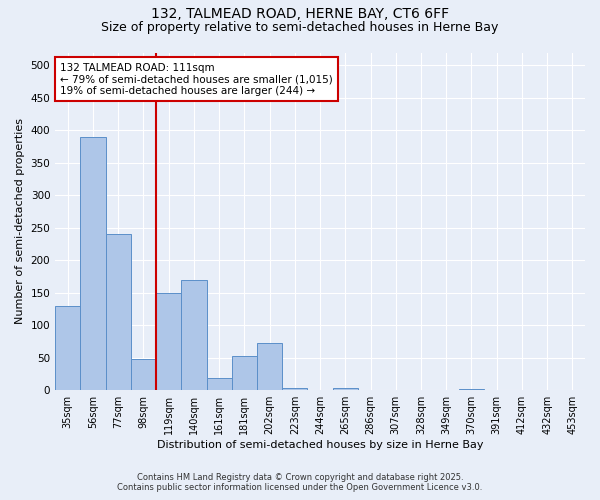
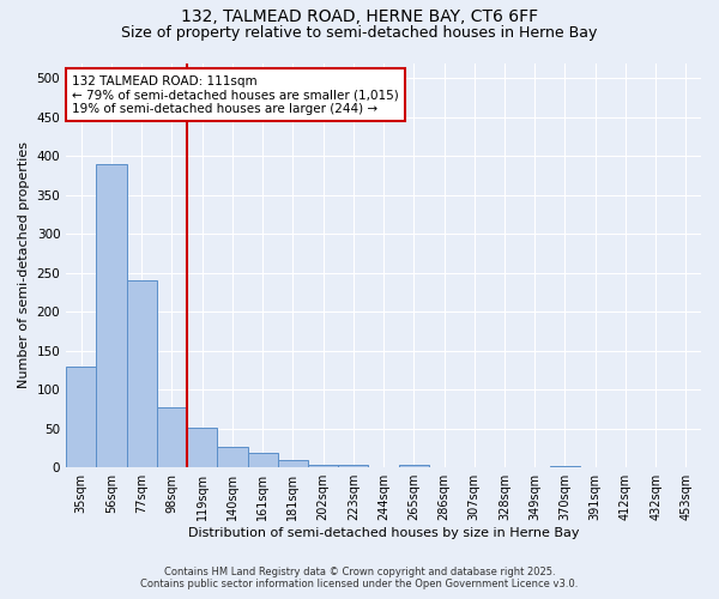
98sqm: 48 -> 78
119sqm: 150 -> 51
140sqm: 170 -> 26
181sqm: 52 -> 10
202sqm: 72 -> 4
